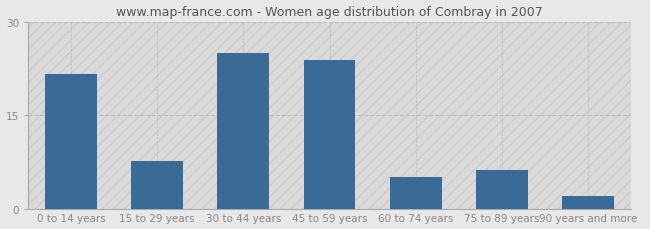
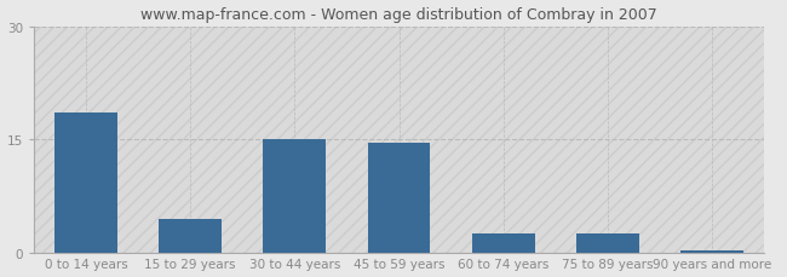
0 to 14 years: 21.6 -> 18.5
15 to 29 years: 7.6 -> 4.5
30 to 44 years: 25.0 -> 15.0
45 to 59 years: 23.8 -> 14.5
60 to 74 years: 5.0 -> 2.5
75 to 89 years: 6.2 -> 2.5
90 years and more: 2.0 -> 0.2
